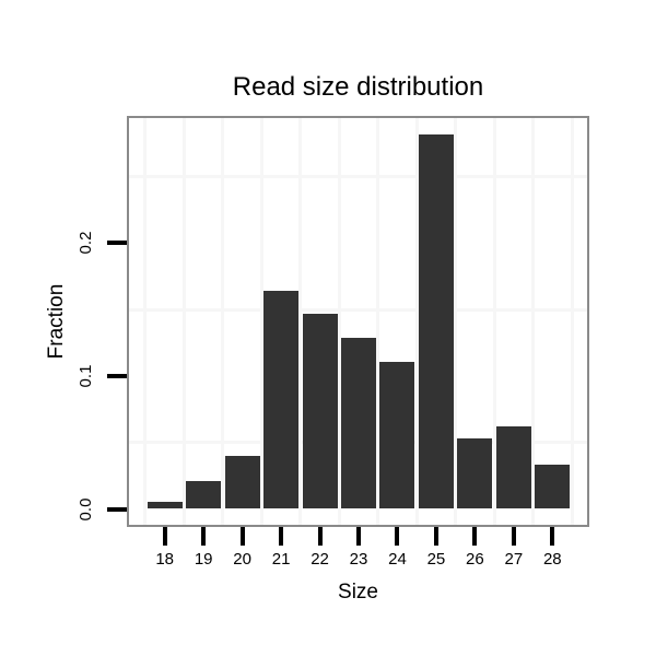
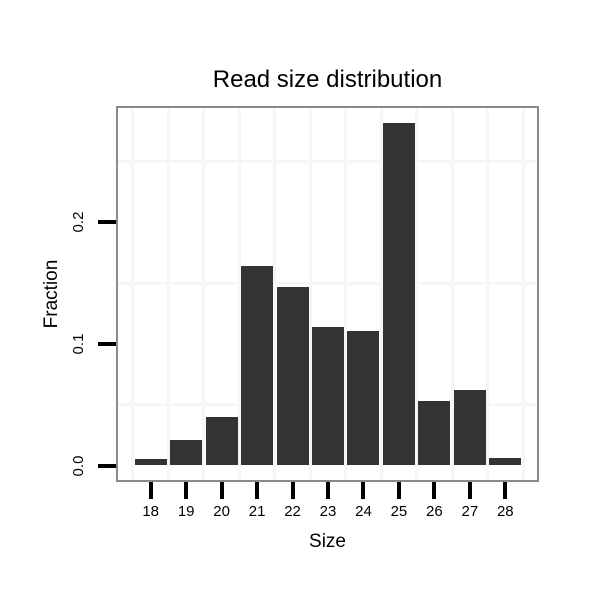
23: 0.129 -> 0.114
28: 0.033 -> 0.006
